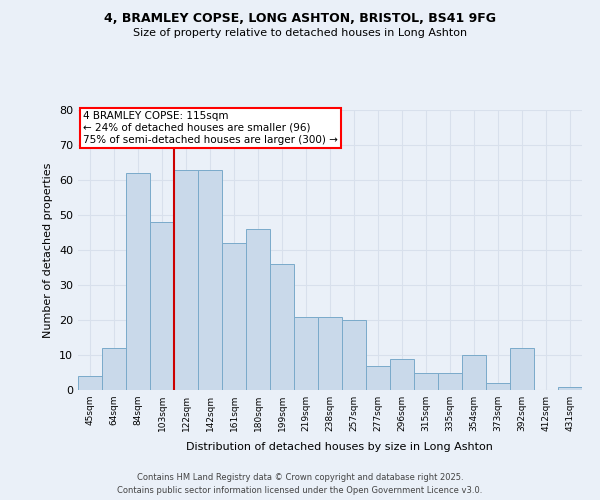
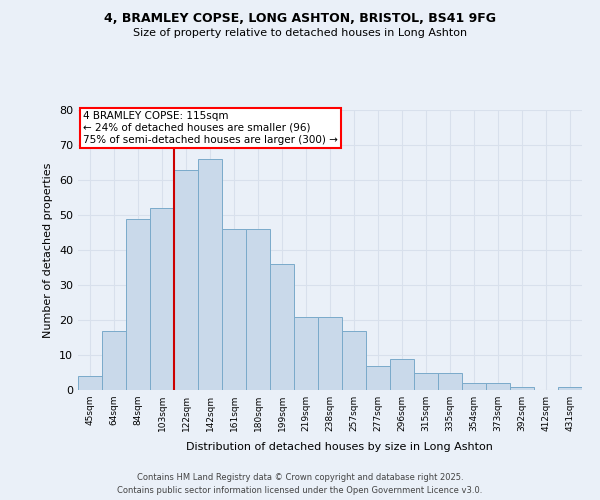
64sqm: 12 -> 17
84sqm: 62 -> 49
103sqm: 48 -> 52
142sqm: 63 -> 66
161sqm: 42 -> 46
257sqm: 20 -> 17
354sqm: 10 -> 2
392sqm: 12 -> 1
